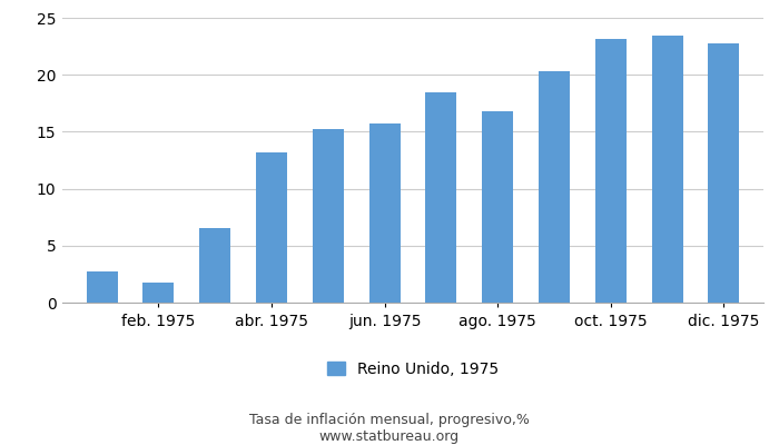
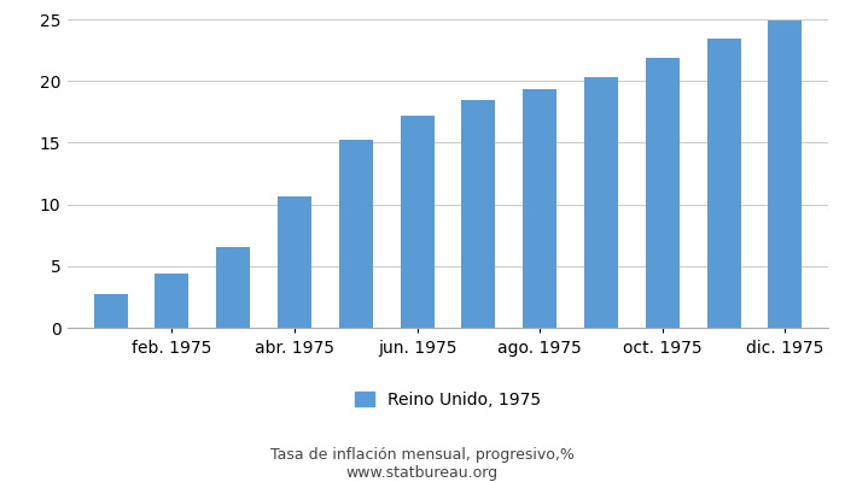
feb. 1975: 1.8 -> 4.4
abr. 1975: 13.2 -> 10.6
jun. 1975: 15.7 -> 17.2
ago. 1975: 16.8 -> 19.3
oct. 1975: 23.1 -> 21.9
dic. 1975: 22.8 -> 24.9
